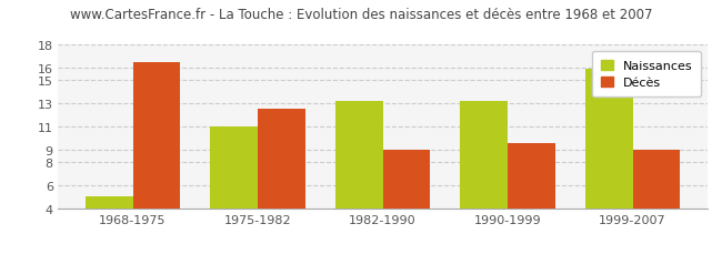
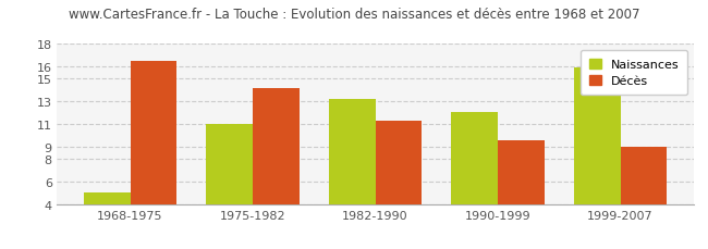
Décès/1975-1982: 12.5 -> 14.1
Décès/1982-1990: 9.0 -> 11.3
Naissances/1990-1999: 13.2 -> 12.0
